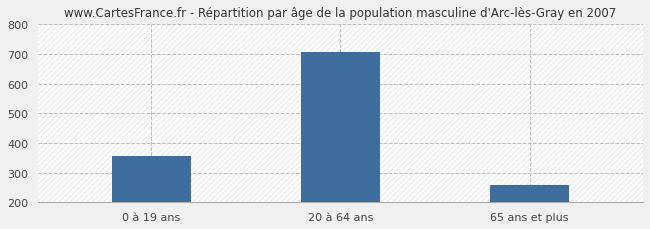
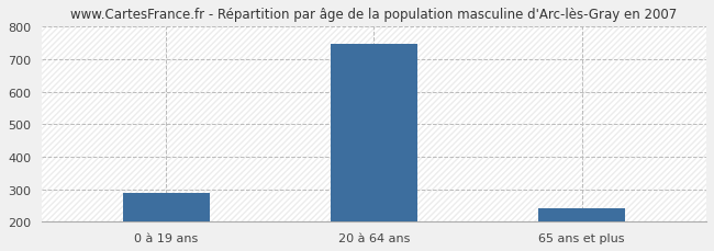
0 à 19 ans: 355 -> 290
20 à 64 ans: 705 -> 747
65 ans et plus: 260 -> 240
